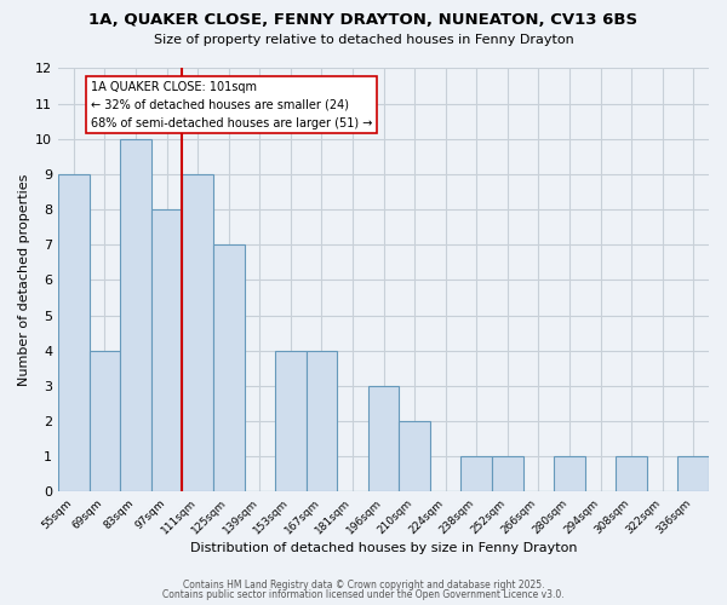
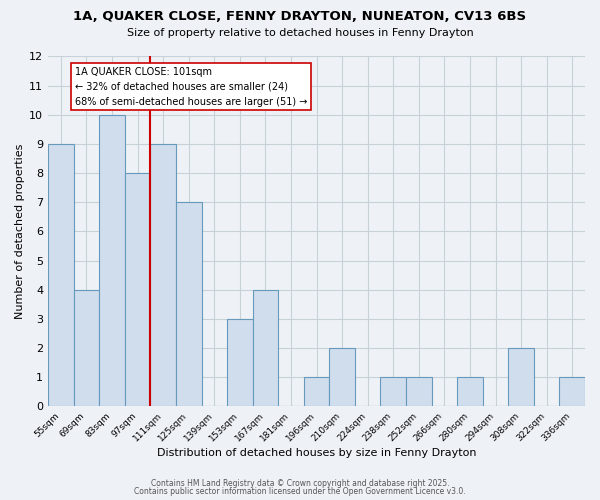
153sqm: 4 -> 3
196sqm: 3 -> 1
308sqm: 1 -> 2
